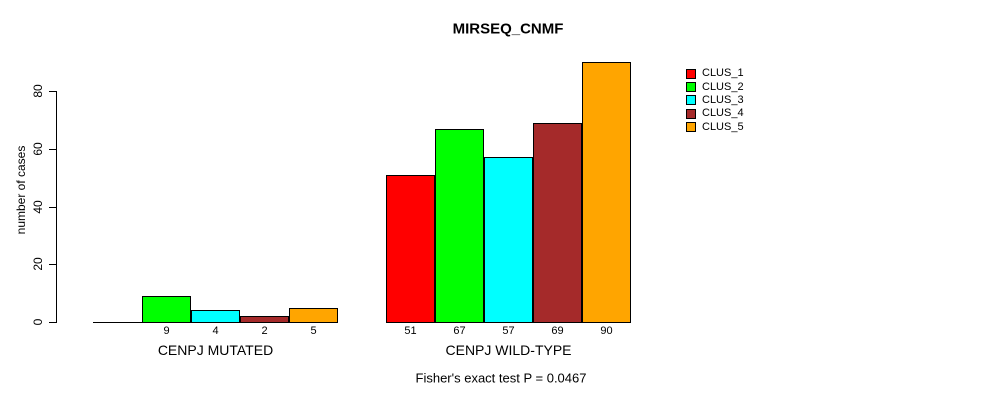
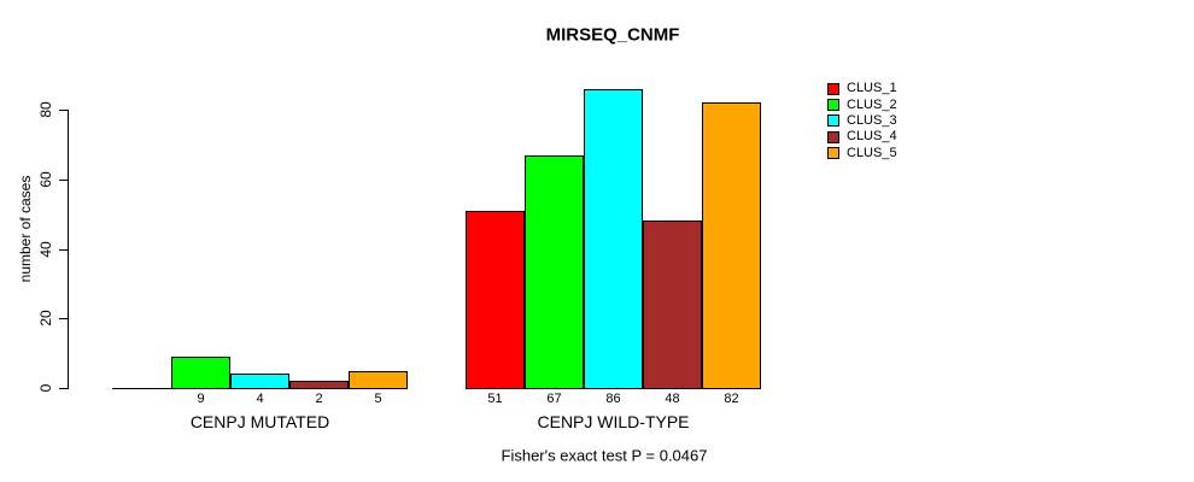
CLUS_3/CENPJ WILD-TYPE: 57 -> 86
CLUS_4/CENPJ WILD-TYPE: 69 -> 48
CLUS_5/CENPJ WILD-TYPE: 90 -> 82
